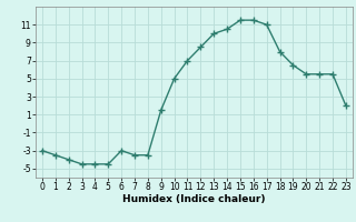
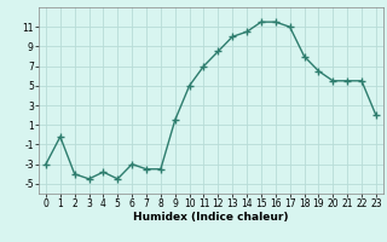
1: -3.5 -> -0.2
4: -4.5 -> -3.8
